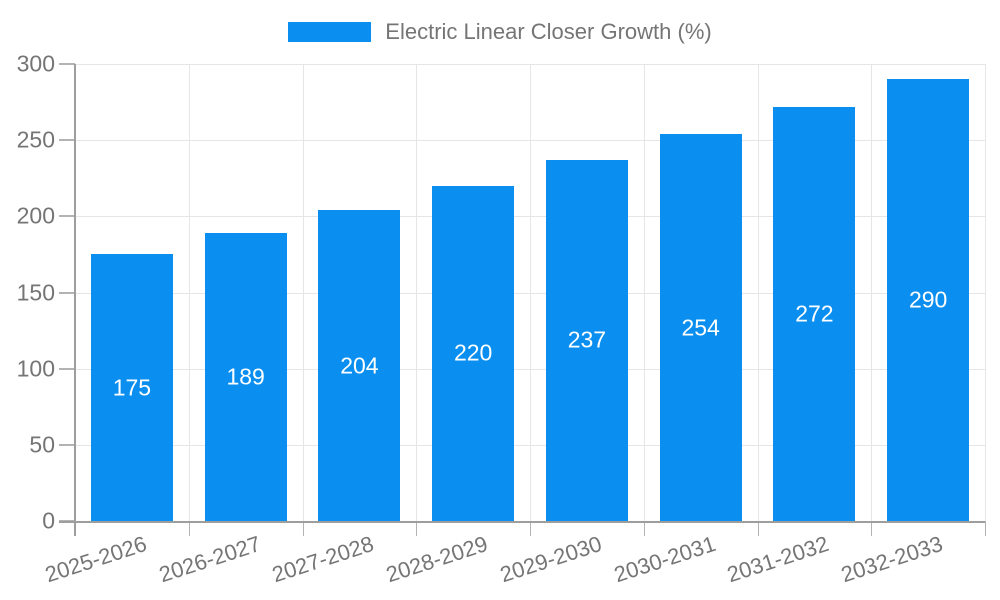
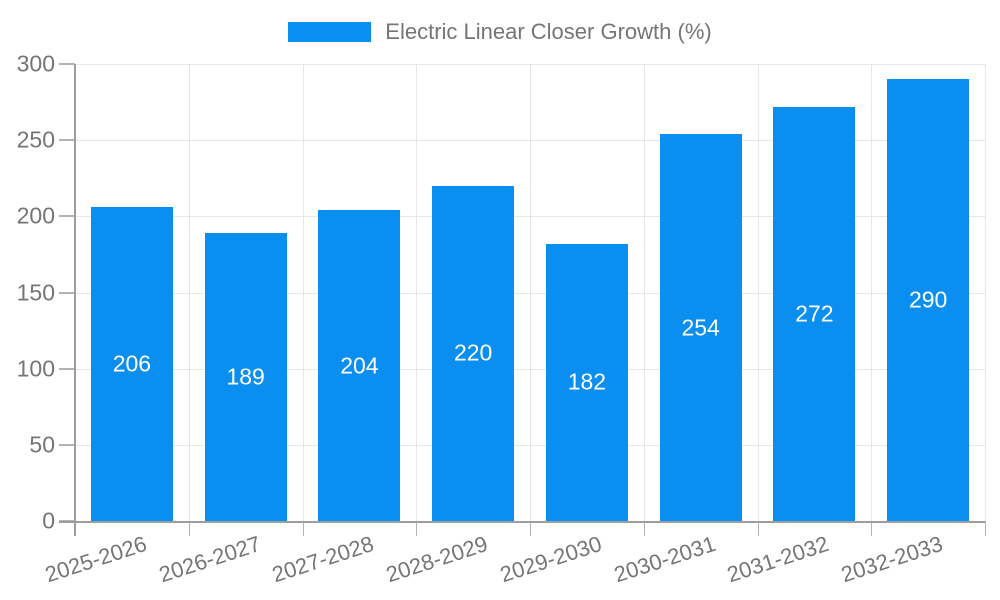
2025-2026: 175 -> 206
2029-2030: 237 -> 182
